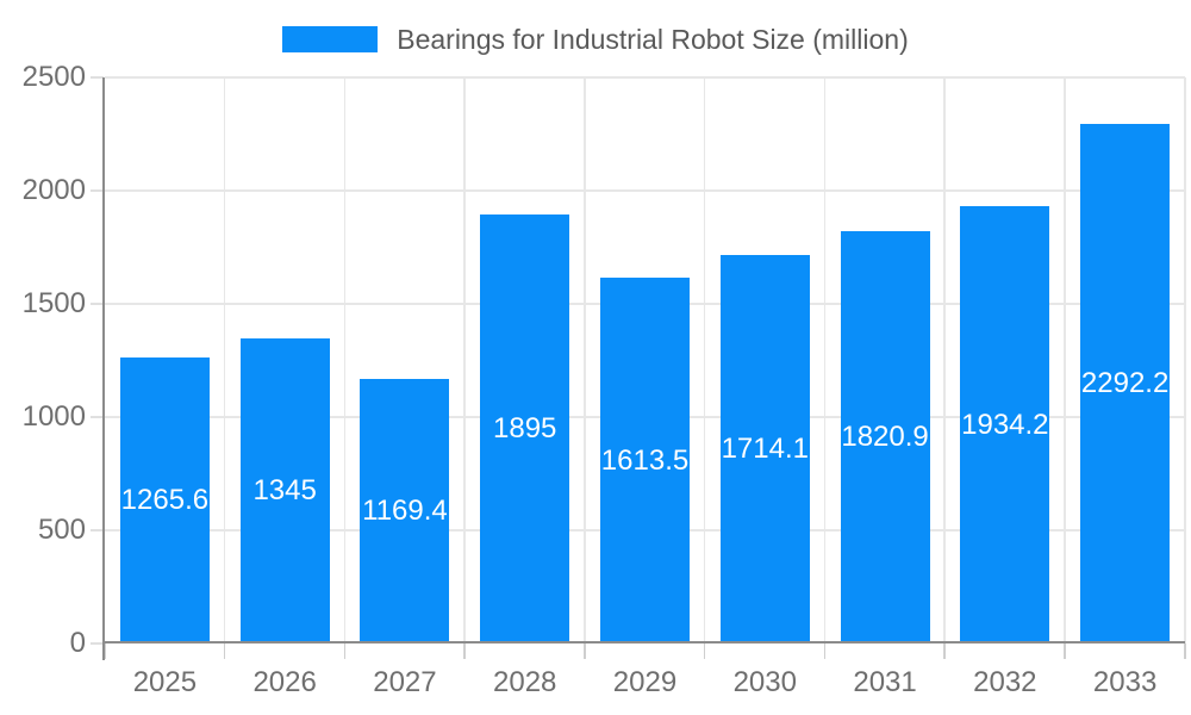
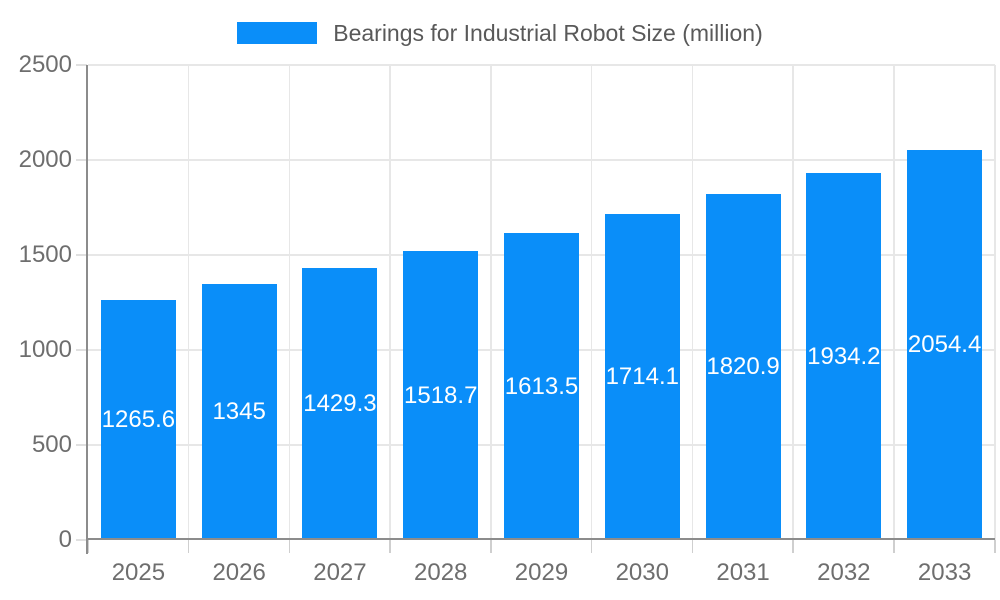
2027: 1169.4 -> 1429.3
2028: 1895 -> 1518.7
2033: 2292.2 -> 2054.4
